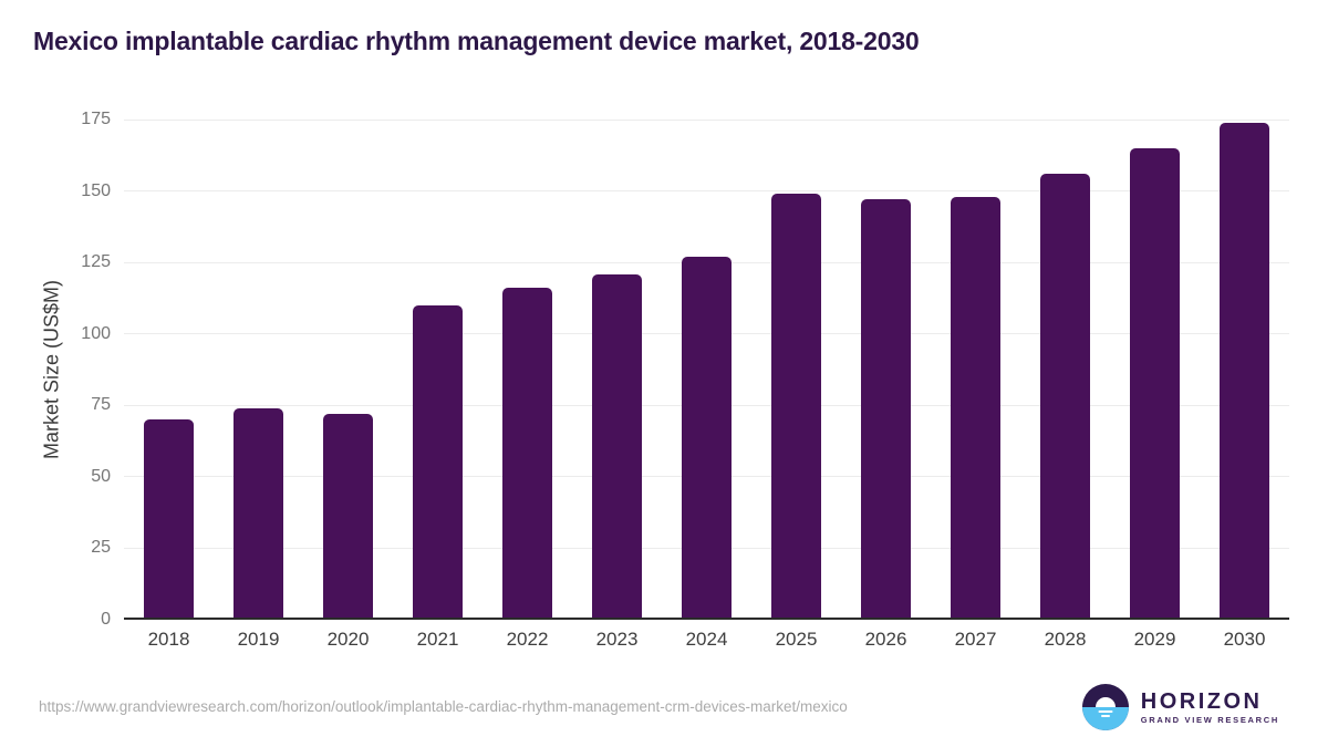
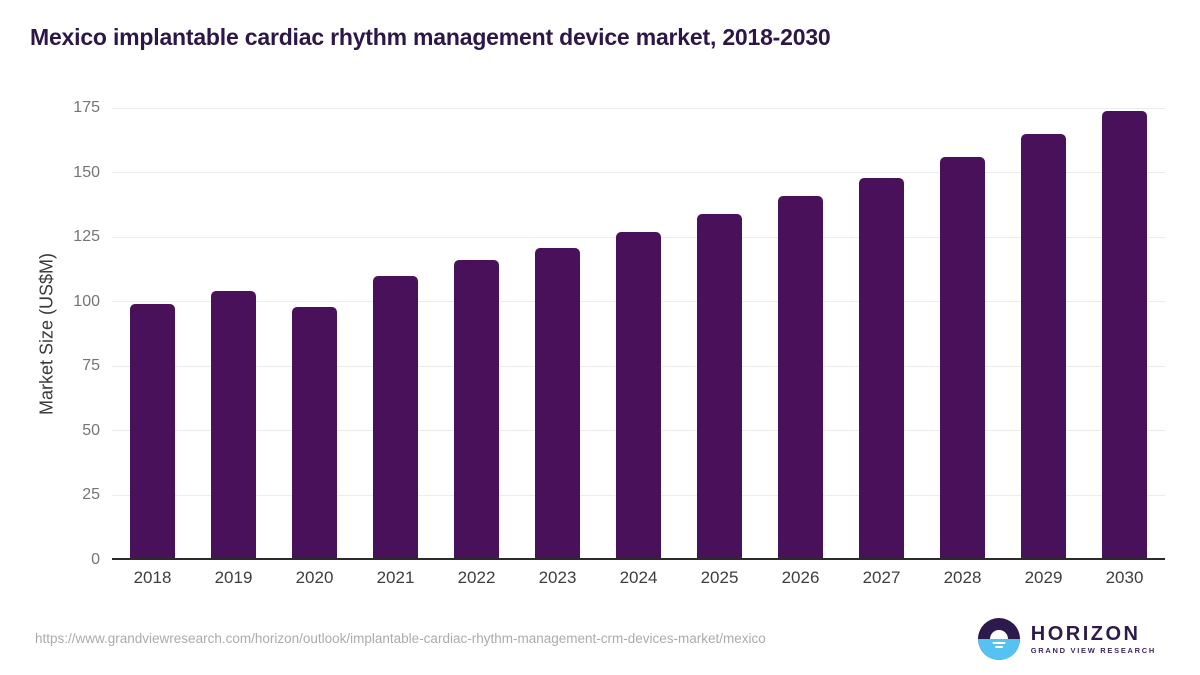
2018: 70 -> 99
2019: 74 -> 104
2020: 72 -> 98
2025: 149 -> 134
2026: 147 -> 141
